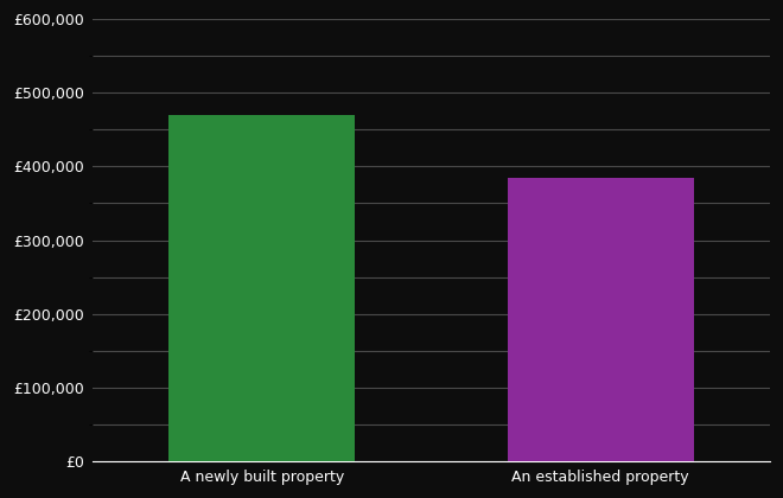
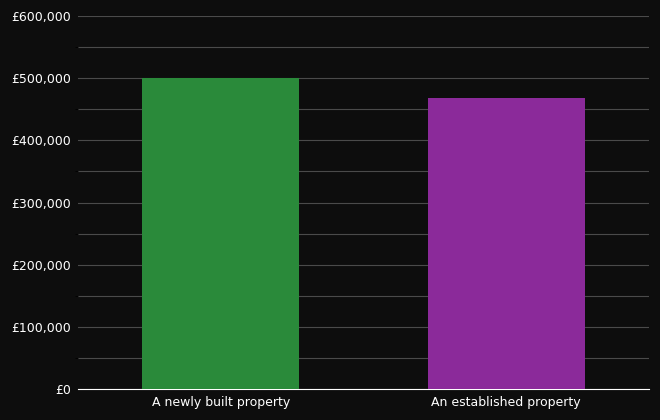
A newly built property: £470,000 -> £500,000
An established property: £384,000 -> £469,000
